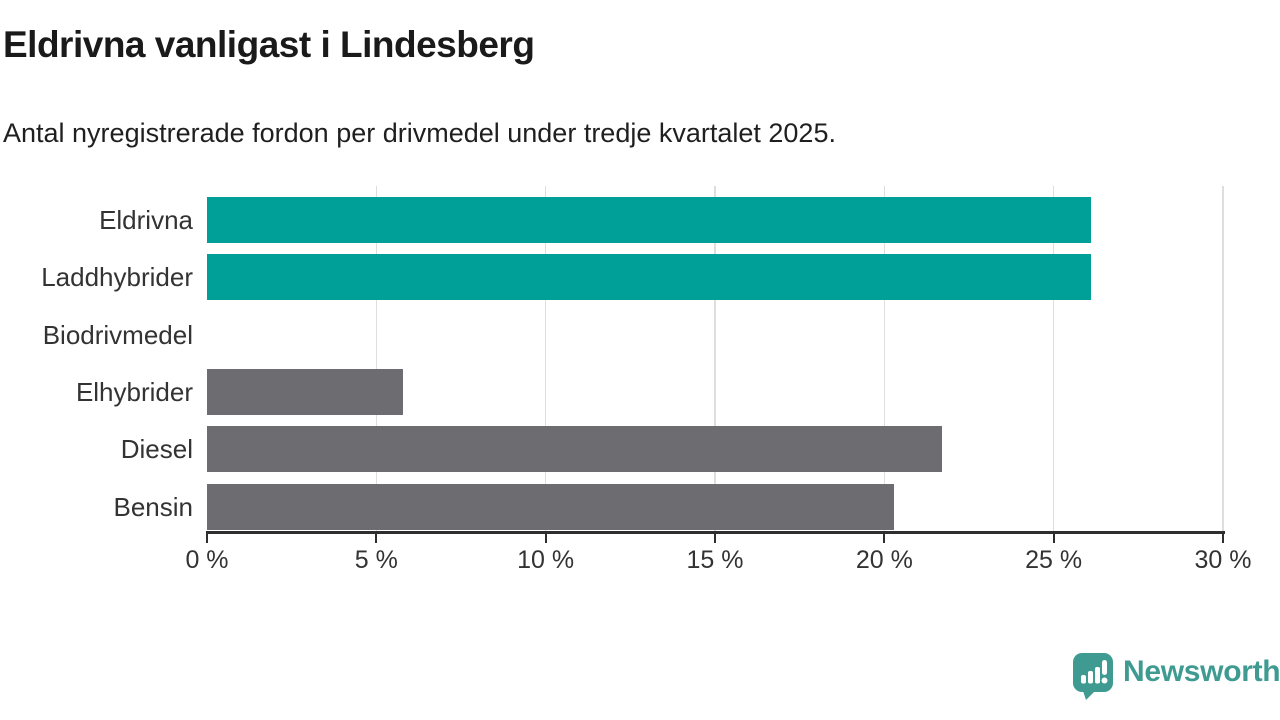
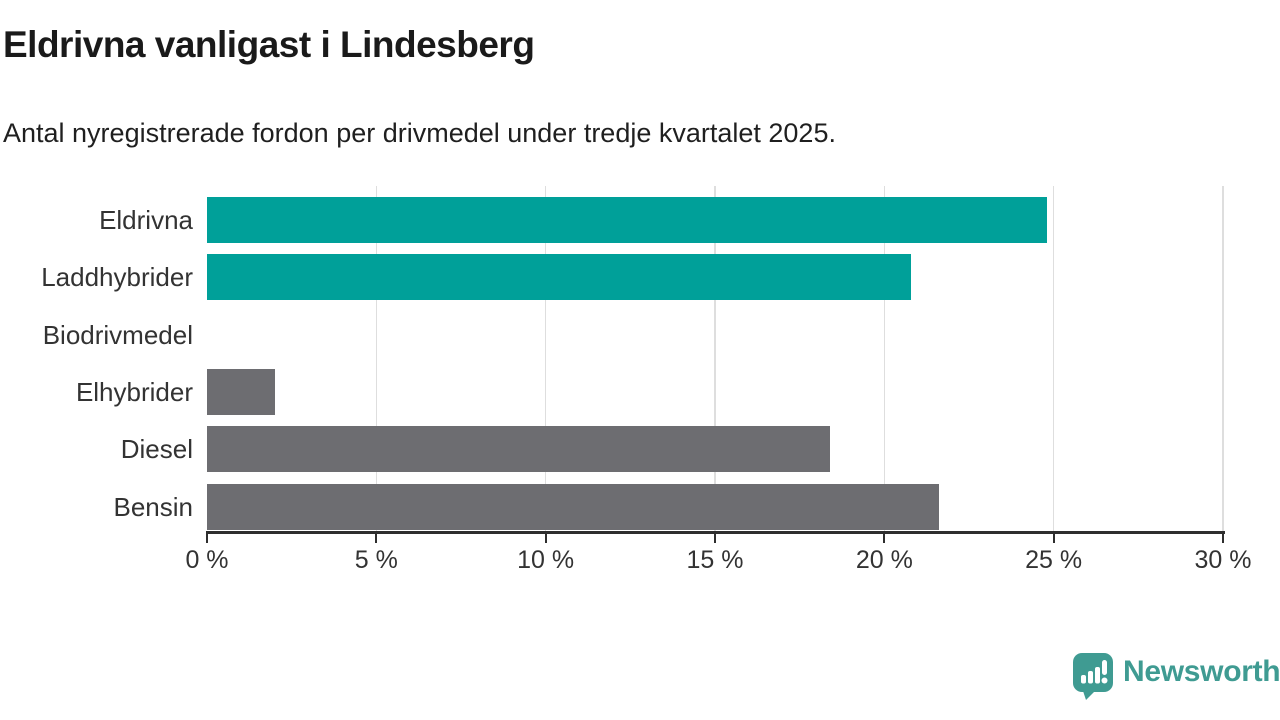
Eldrivna: 26.1% -> 24.8%
Laddhybrider: 26.1% -> 20.8%
Elhybrider: 5.8% -> 2.0%
Diesel: 21.7% -> 18.4%
Bensin: 20.3% -> 21.6%
